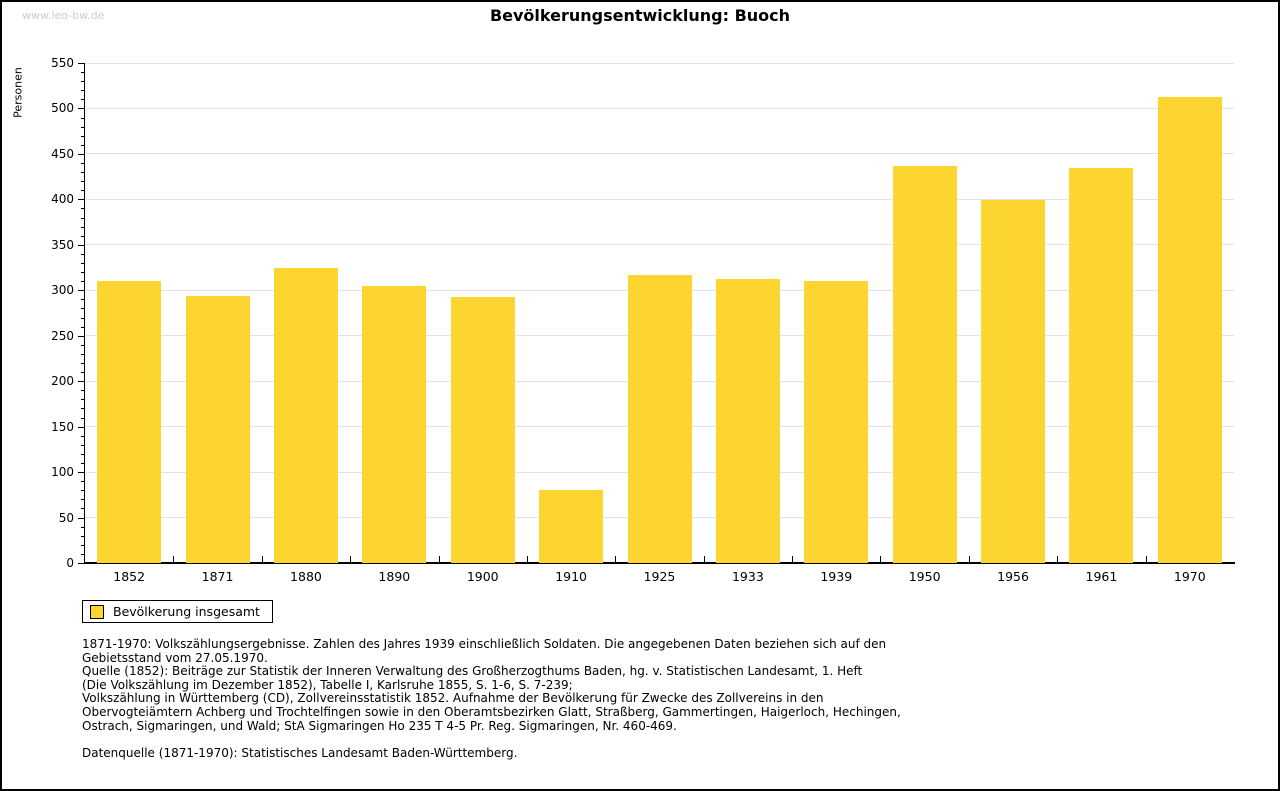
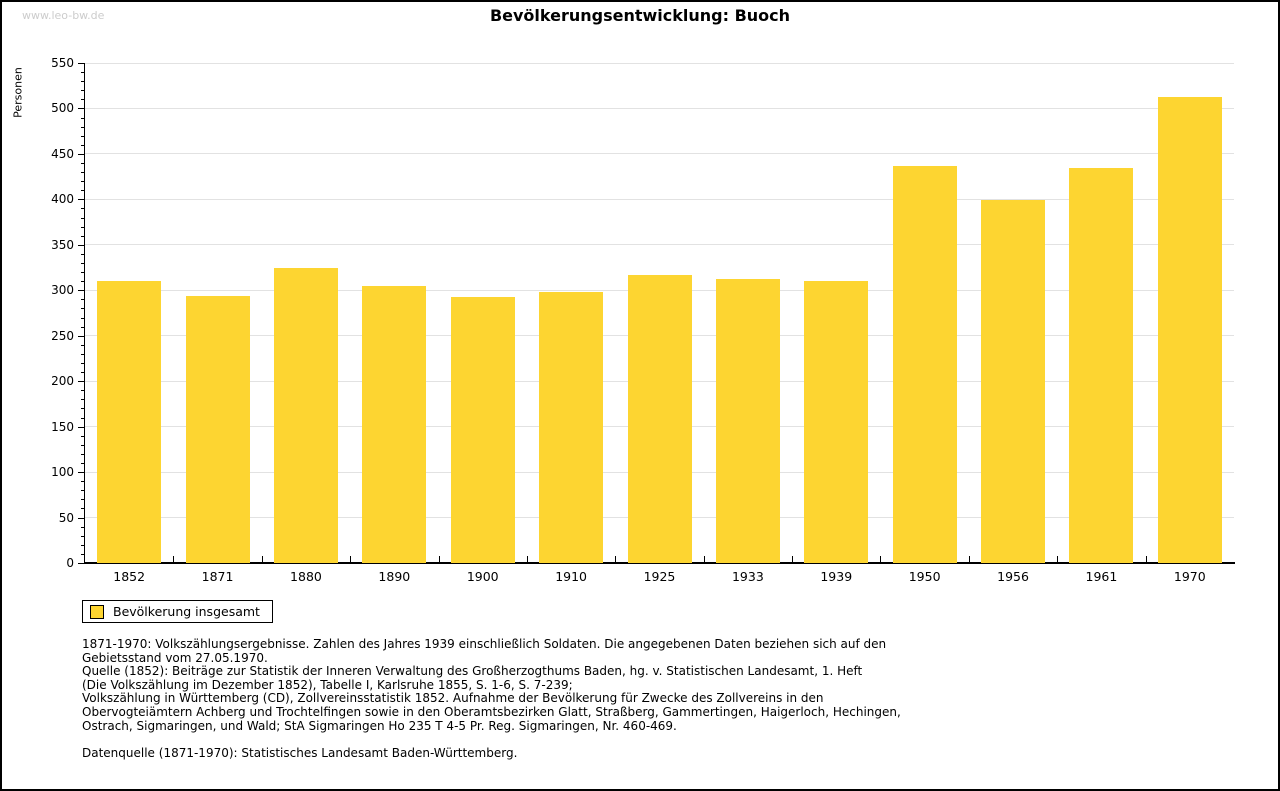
1910: 80 -> 300
